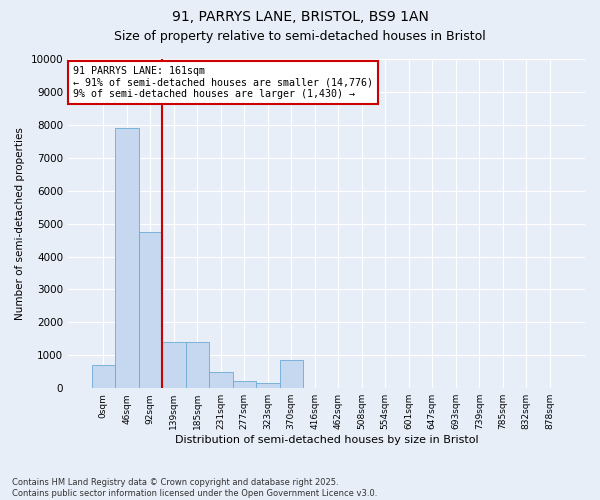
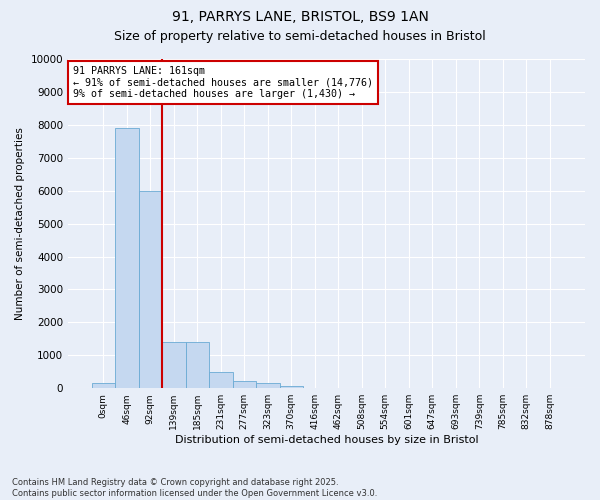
0sqm: 700 -> 150
92sqm: 4750 -> 6000
370sqm: 850 -> 60
